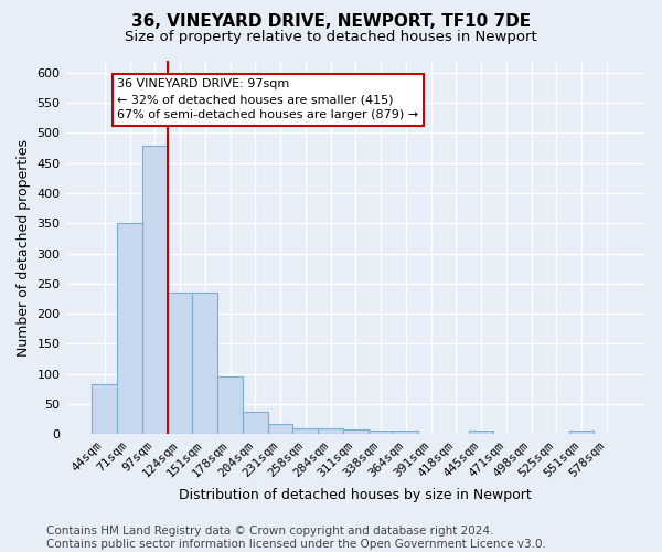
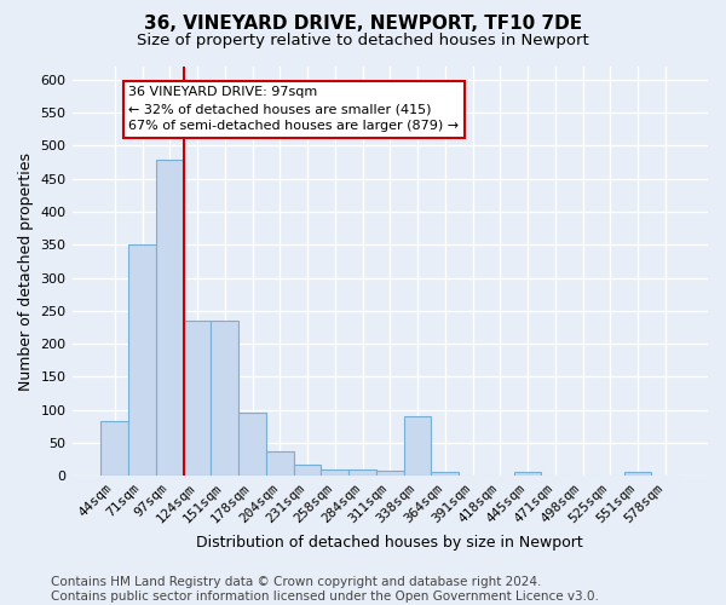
338sqm: 5 -> 90
